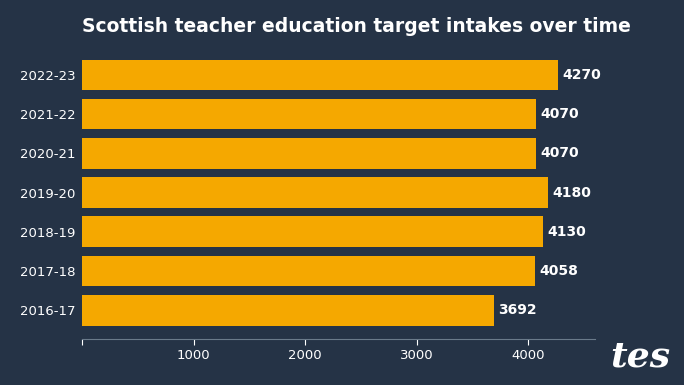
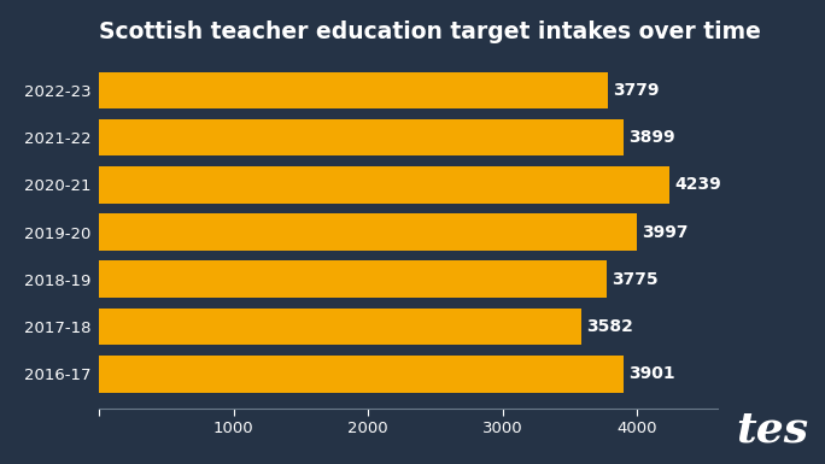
2022-23: 4270 -> 3779
2021-22: 4070 -> 3899
2020-21: 4070 -> 4239
2019-20: 4180 -> 3997
2018-19: 4130 -> 3775
2017-18: 4058 -> 3582
2016-17: 3692 -> 3901
